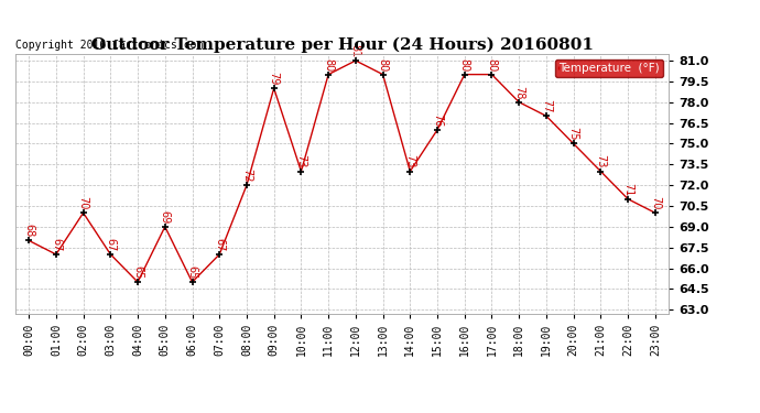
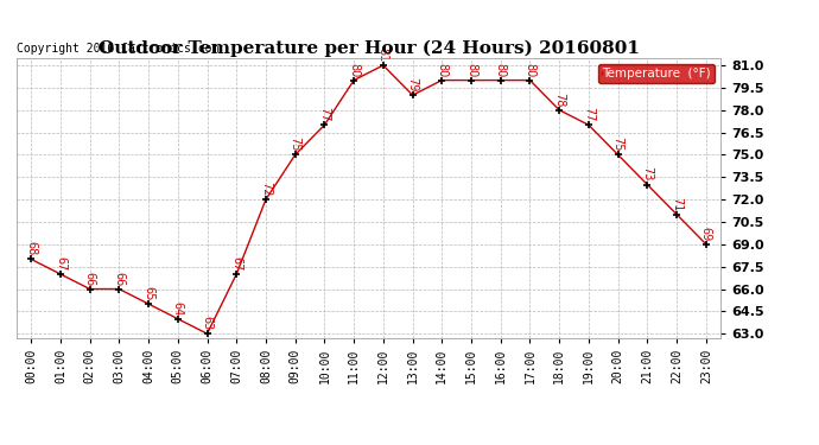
02:00: 70 -> 66
03:00: 67 -> 66
05:00: 69 -> 64
06:00: 65 -> 63
09:00: 79 -> 75
10:00: 73 -> 77
13:00: 80 -> 79
14:00: 73 -> 80
15:00: 76 -> 80
23:00: 70 -> 69
